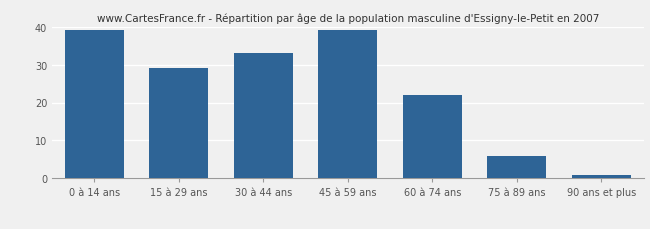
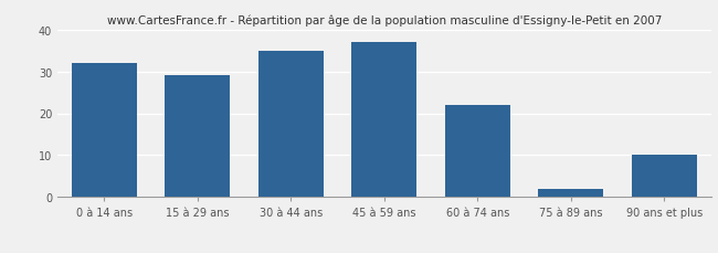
0 à 14 ans: 39 -> 32
30 à 44 ans: 33 -> 35
45 à 59 ans: 39 -> 37
75 à 89 ans: 6 -> 2
90 ans et plus: 1 -> 10
